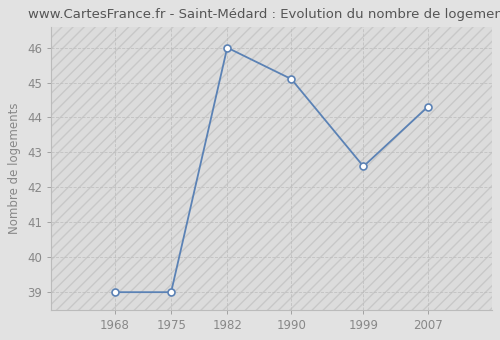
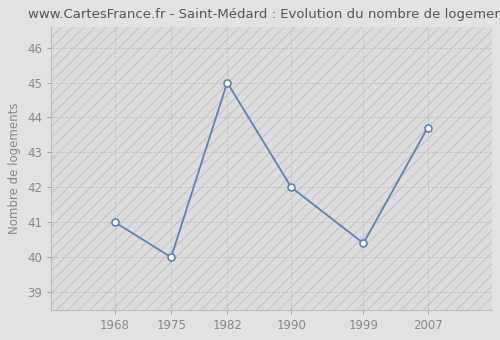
1968: 39.0 -> 41.0
1975: 39.0 -> 40.0
1982: 46.0 -> 45.0
1990: 45.1 -> 42.0
1999: 42.6 -> 40.4
2007: 44.3 -> 43.7
